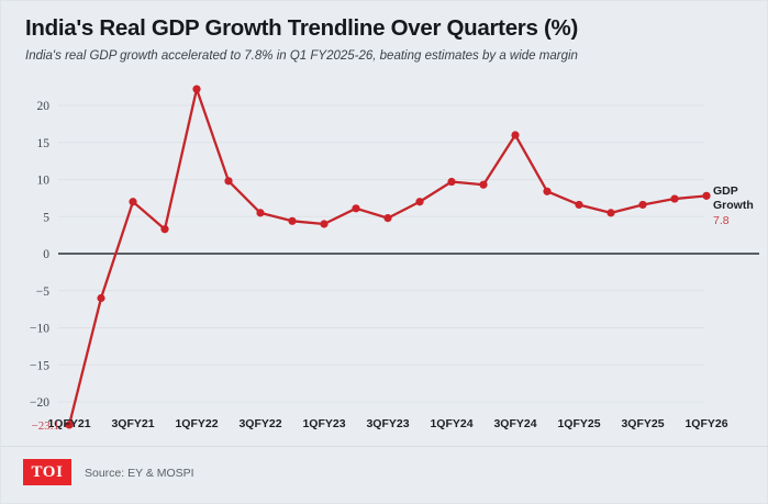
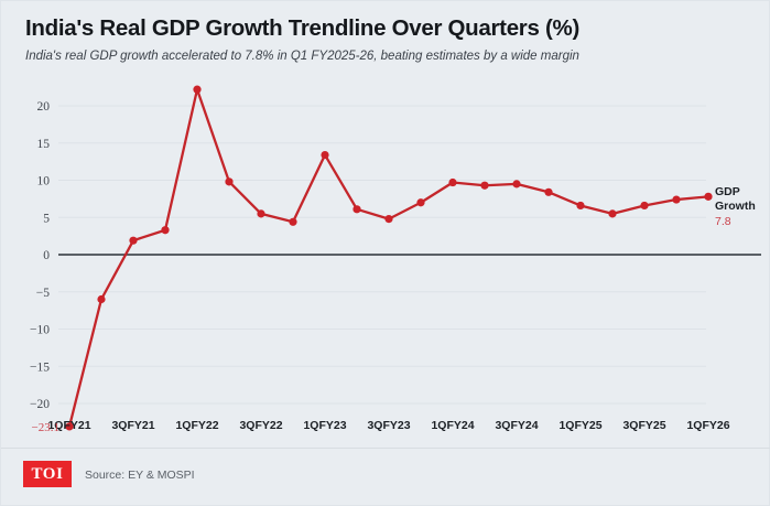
3QFY21: 7 -> 2
1QFY23: 4 -> 13
3QFY24: 16 -> 10
